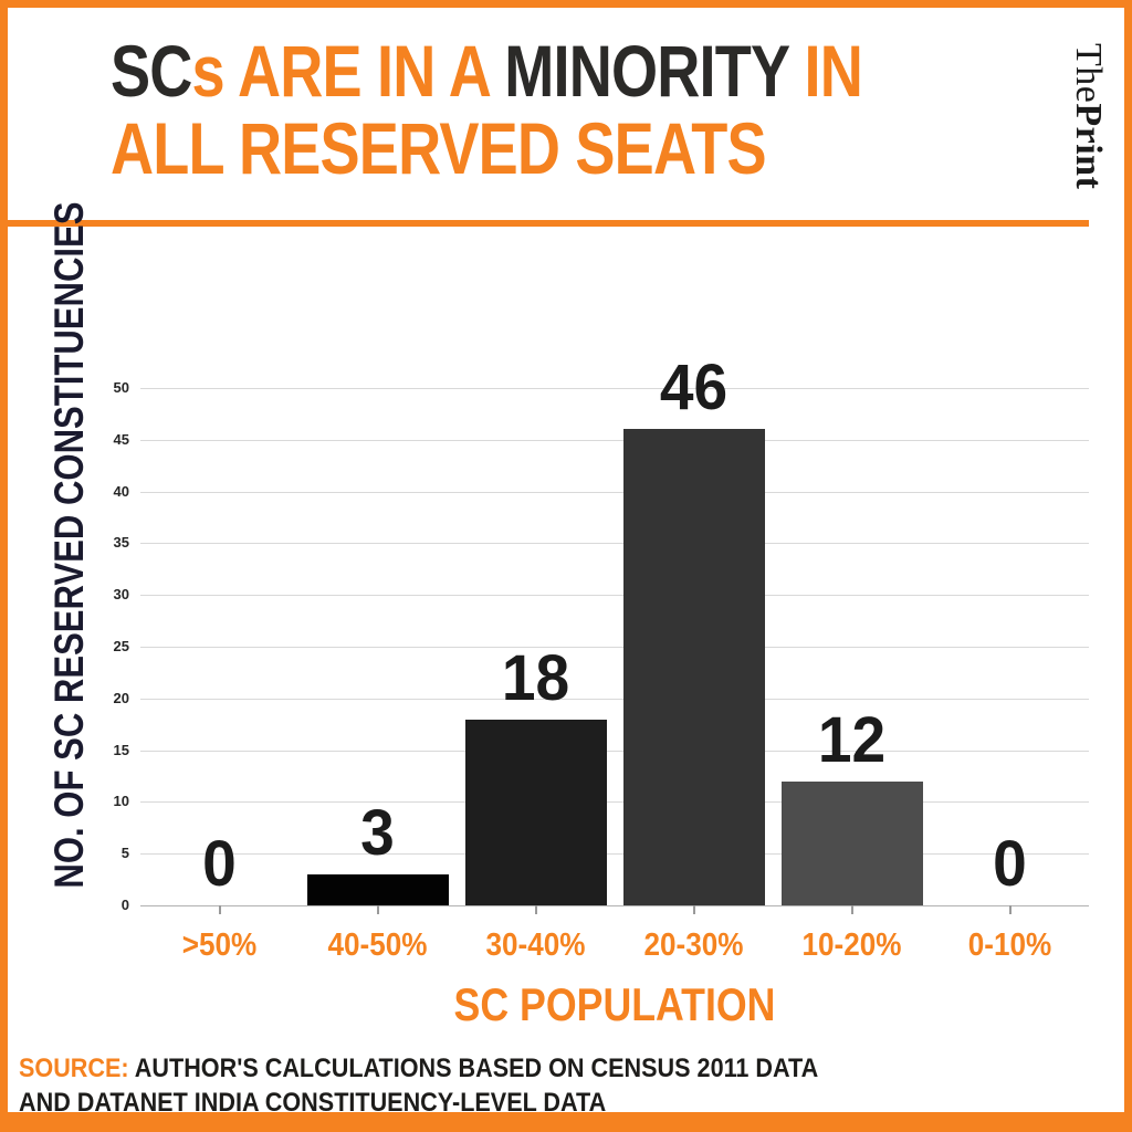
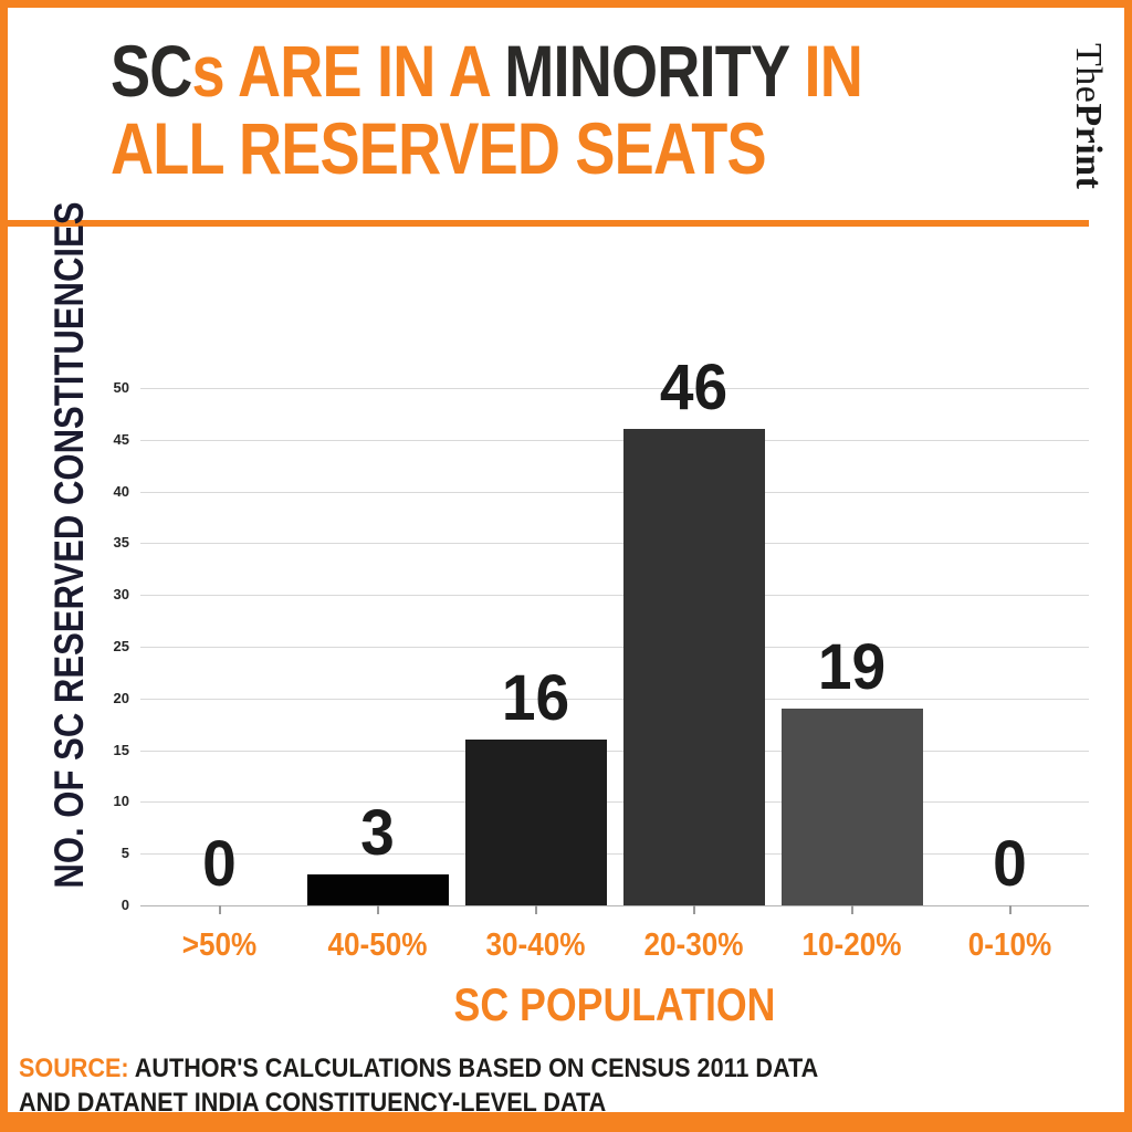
30-40%: 18 -> 16
10-20%: 12 -> 19
